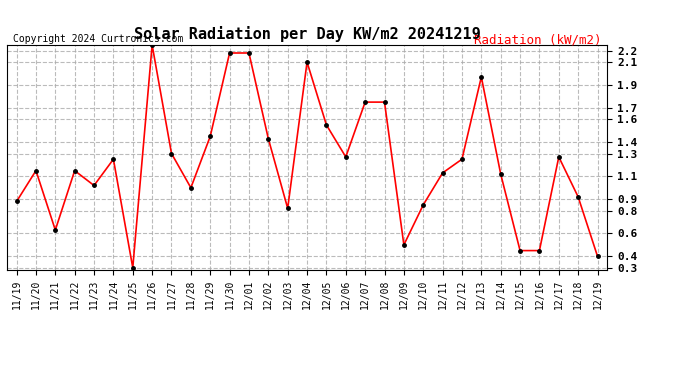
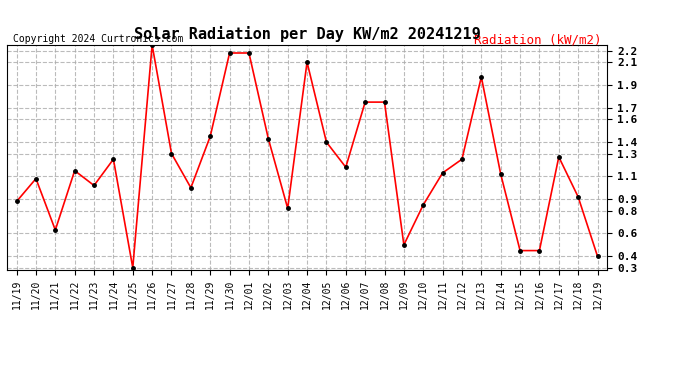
11/20: 1.15 -> 1.08
12/05: 1.55 -> 1.40
12/06: 1.27 -> 1.18
